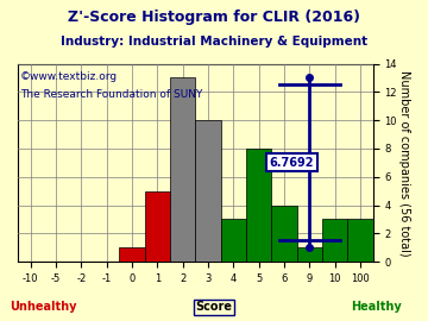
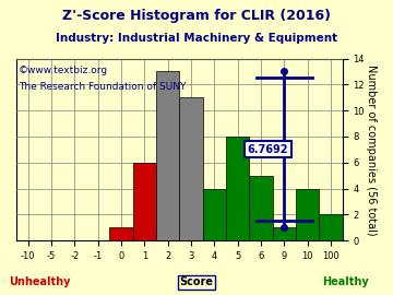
1: 5 -> 6
3: 10 -> 11
4: 3 -> 4
6: 4 -> 5
10: 3 -> 4
100: 3 -> 2
